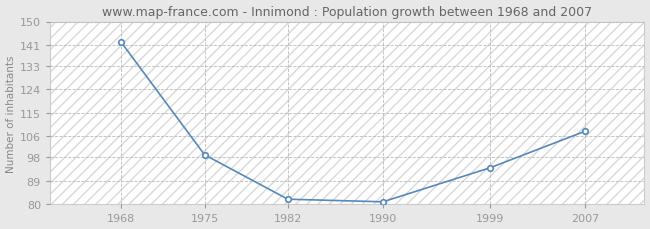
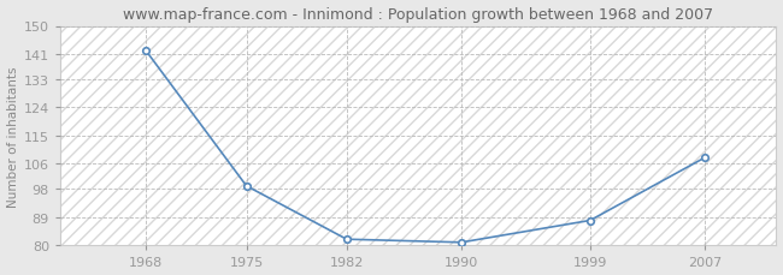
1999: 94 -> 88
